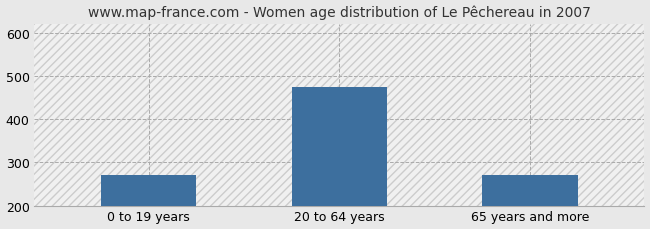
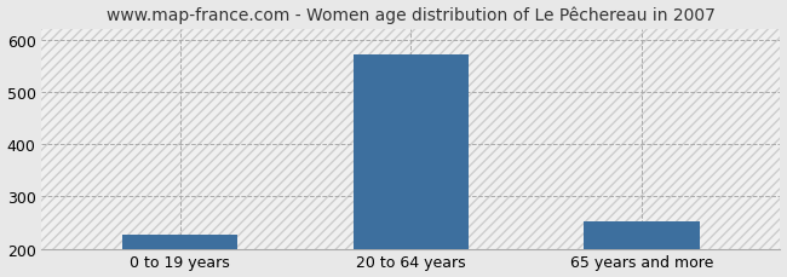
0 to 19 years: 270 -> 228
20 to 64 years: 475 -> 572
65 years and more: 270 -> 253
